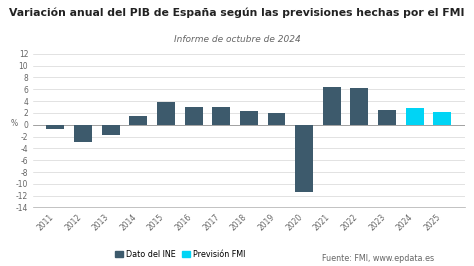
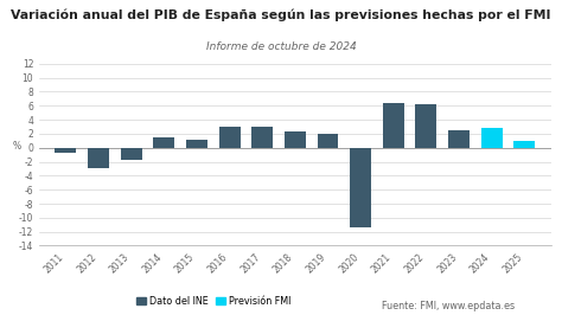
2015: 3.8 -> 1.2
2025: 2.1 -> 1.0
